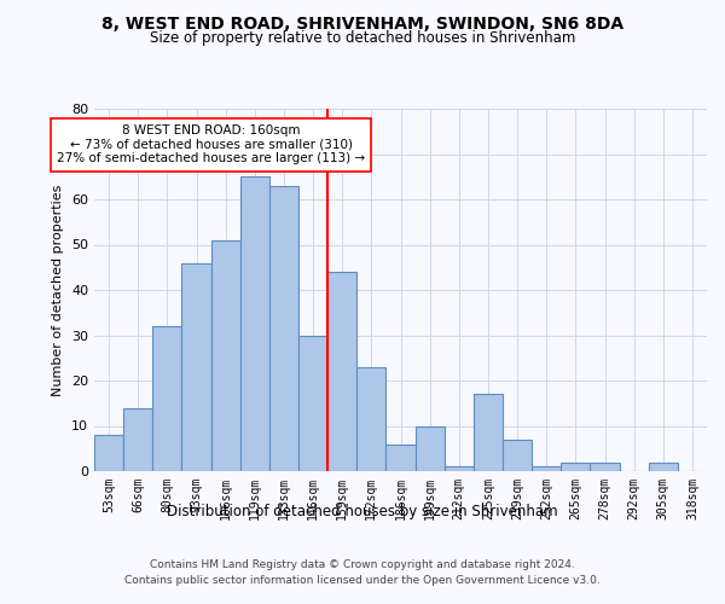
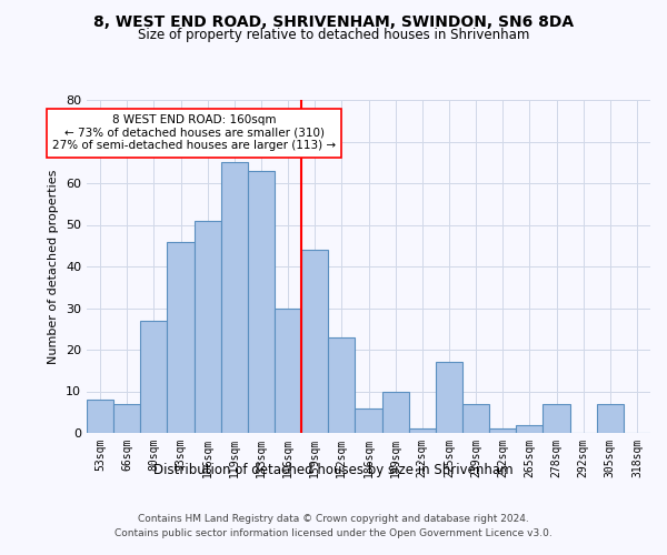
66sqm: 14 -> 7
80sqm: 32 -> 27
278sqm: 2 -> 7
305sqm: 2 -> 7
